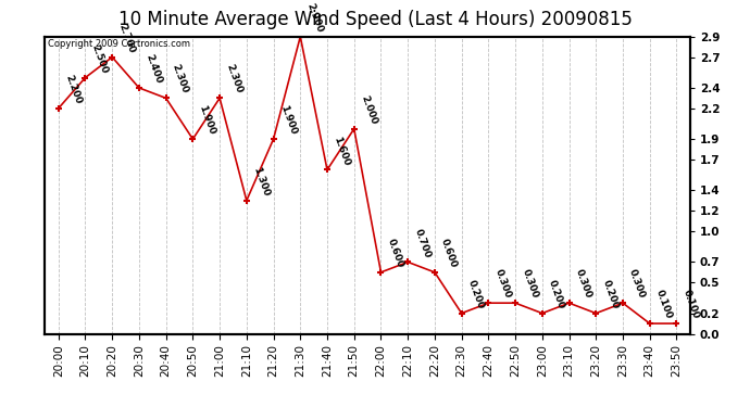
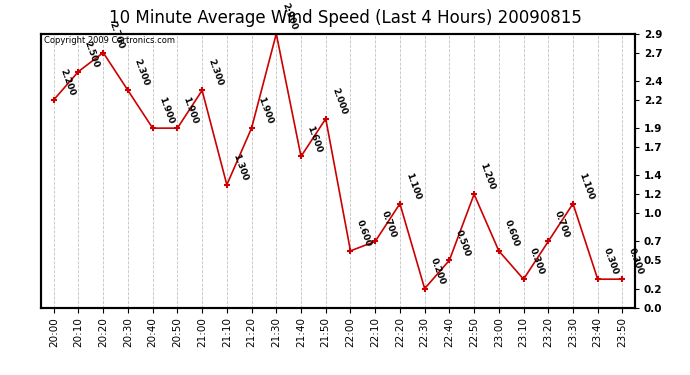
20:30: 2.400 -> 2.300
20:40: 2.300 -> 1.900
22:20: 0.600 -> 1.100
22:40: 0.300 -> 0.500
22:50: 0.300 -> 1.200
23:00: 0.200 -> 0.600
23:20: 0.200 -> 0.700
23:30: 0.300 -> 1.100
23:40: 0.100 -> 0.300
23:50: 0.100 -> 0.300
